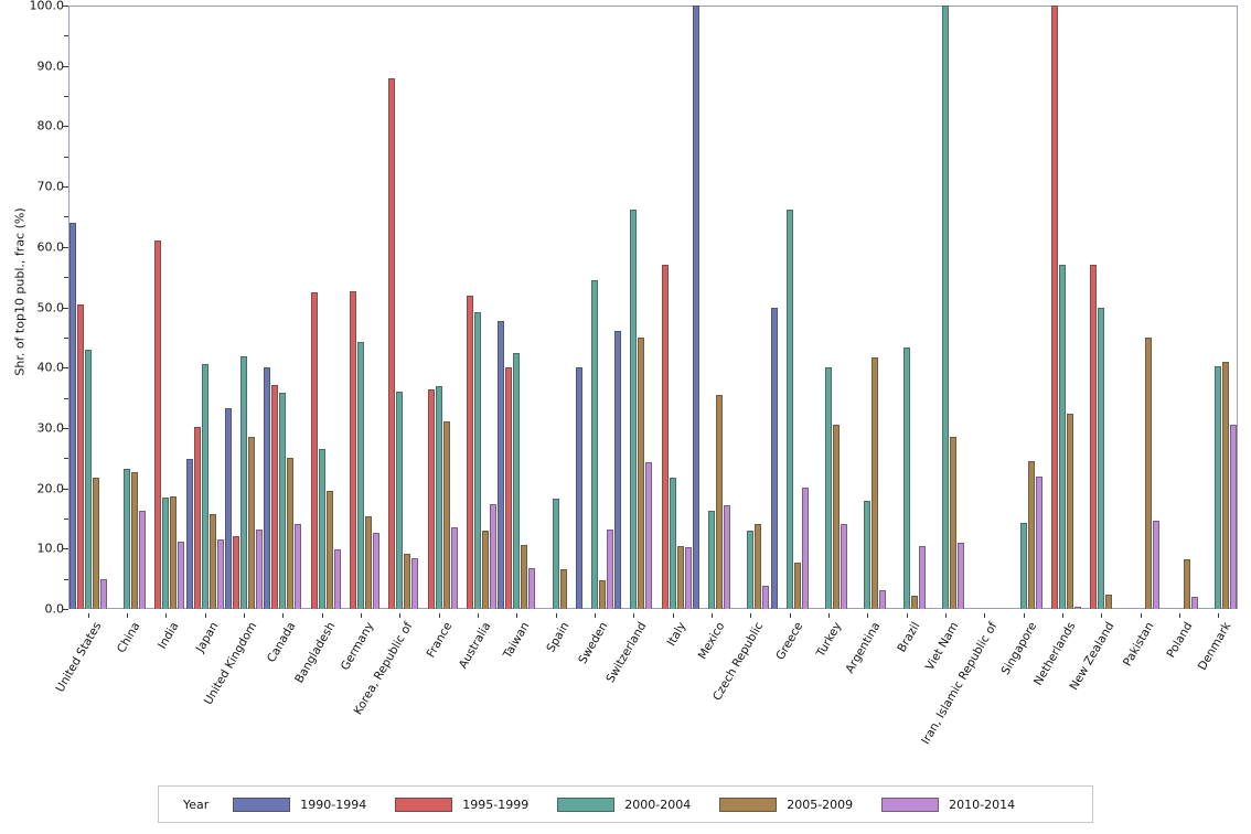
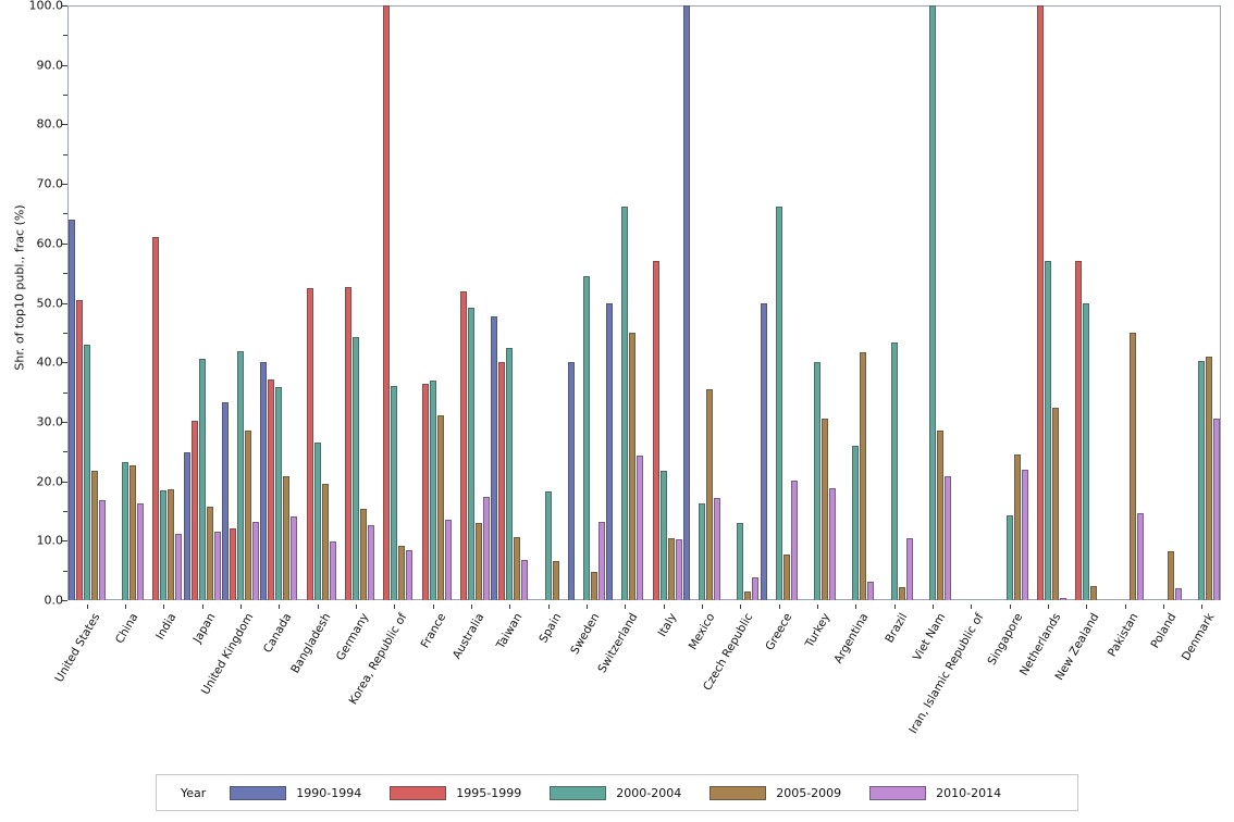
2010-2014/United States: 5 -> 17
2005-2009/Canada: 25 -> 21
1995-1999/Korea, Republic of: 88 -> 100
1990-1994/Switzerland: 46 -> 50
2005-2009/Czech Republic: 14 -> 2
2010-2014/Turkey: 14 -> 19
2000-2004/Argentina: 18 -> 26
2010-2014/Viet Nam: 11 -> 21
